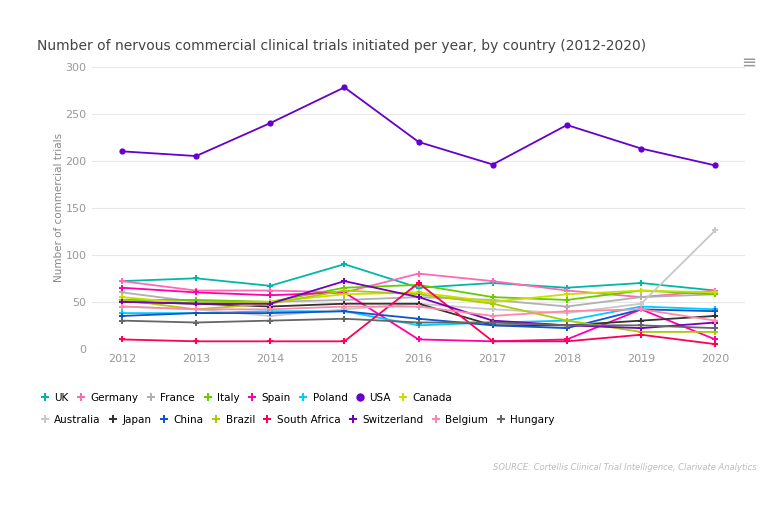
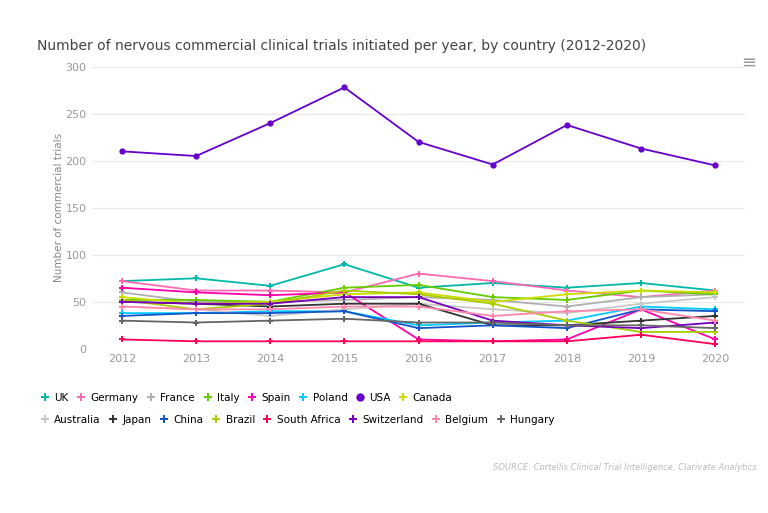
Switzerland/2015: 72 -> 55
China/2016: 32 -> 22
South Africa/2016: 70 -> 8
Australia/2020: 126 -> 55
